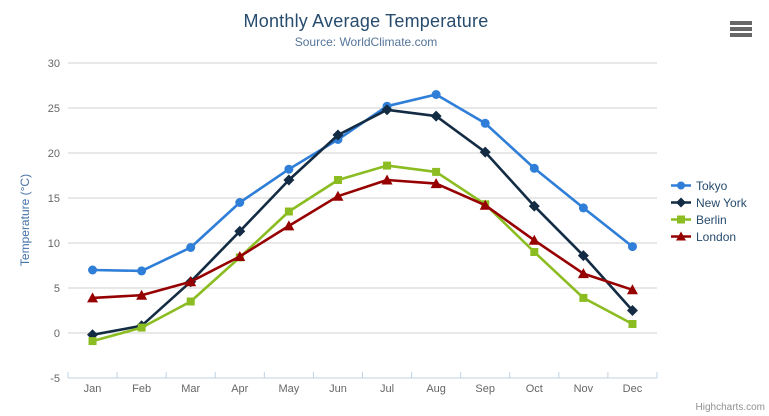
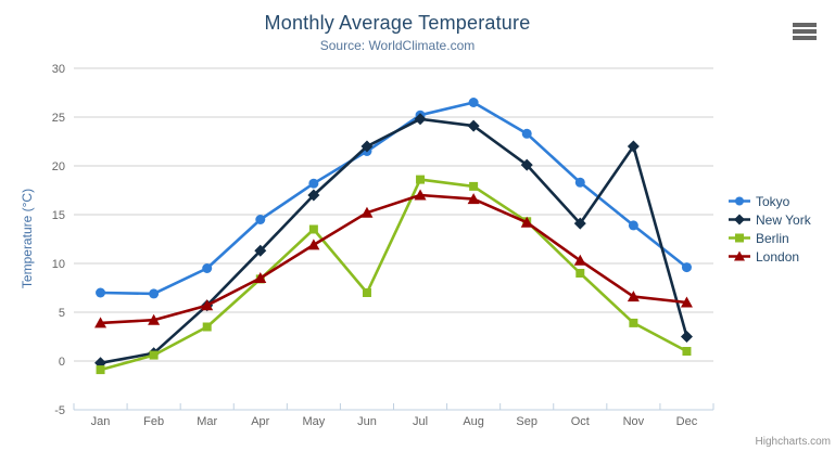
Berlin/Jun: 17 -> 7
New York/Nov: 9 -> 22
London/Dec: 5 -> 6
